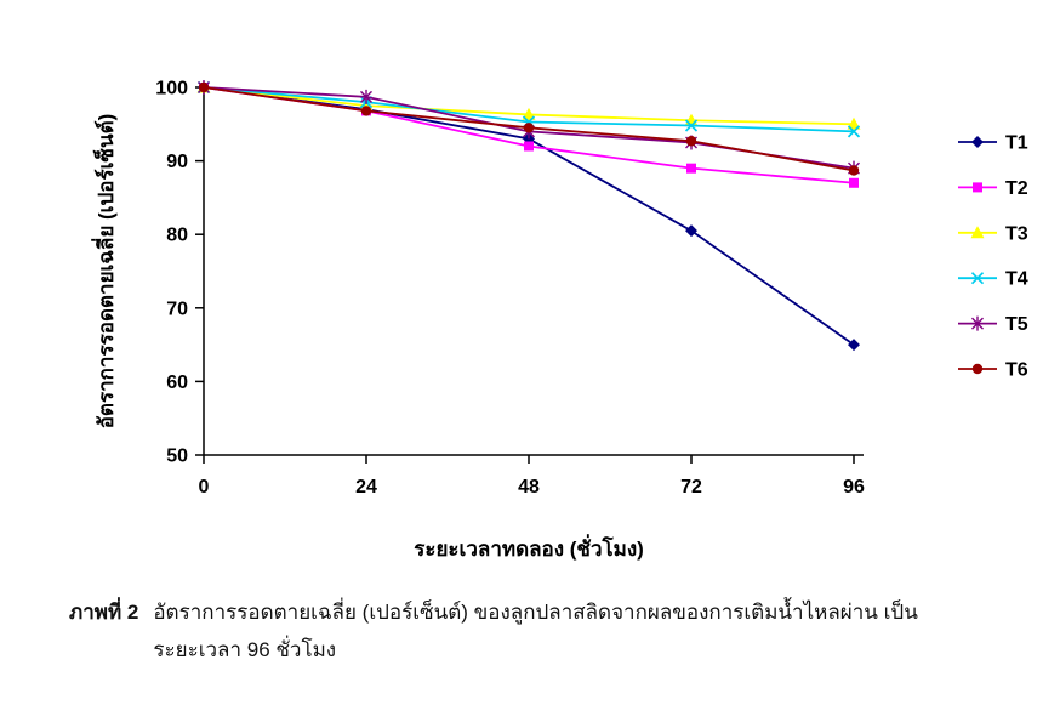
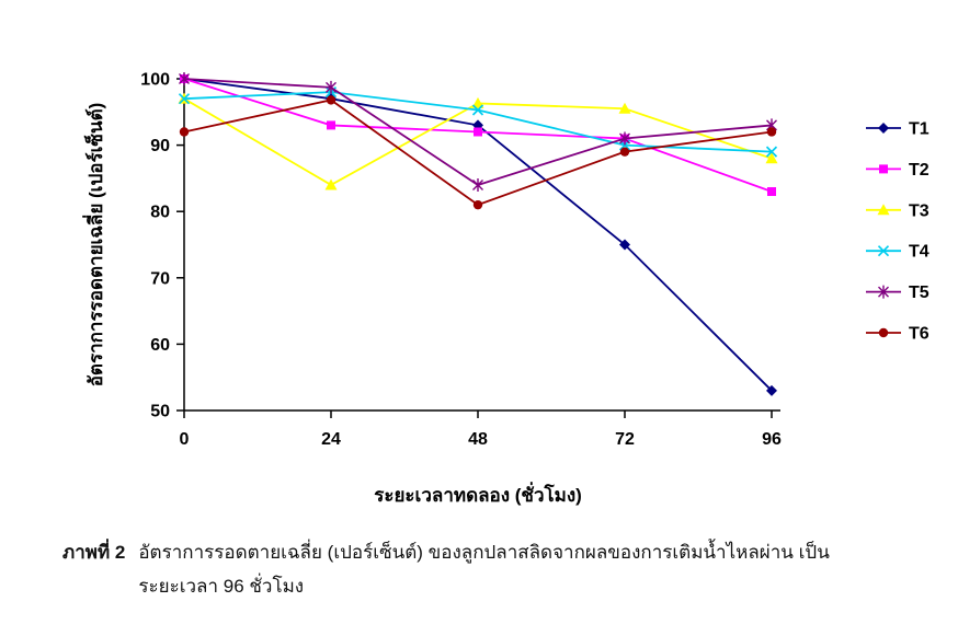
T3/0: 100 -> 97
T4/0: 100 -> 97
T6/0: 100 -> 92
T2/24: 97 -> 93
T3/24: 98 -> 84
T5/48: 94 -> 84
T6/48: 94 -> 81
T1/72: 80 -> 75
T2/72: 89 -> 91
T4/72: 95 -> 90
T5/72: 92 -> 91
T6/72: 93 -> 89
T1/96: 65 -> 53
T2/96: 87 -> 83
T3/96: 95 -> 88
T4/96: 94 -> 89
T5/96: 89 -> 93
T6/96: 89 -> 92
